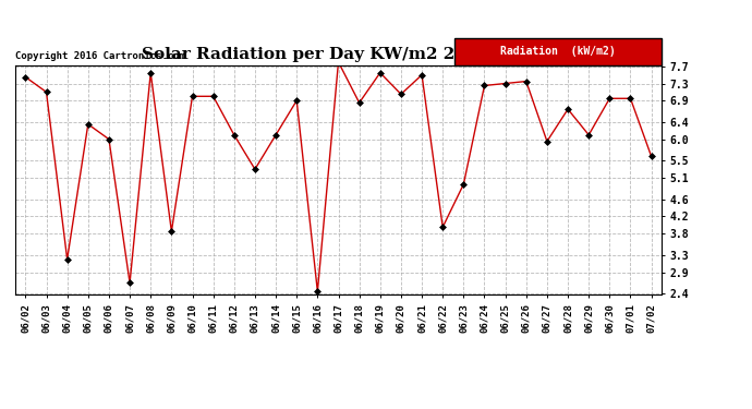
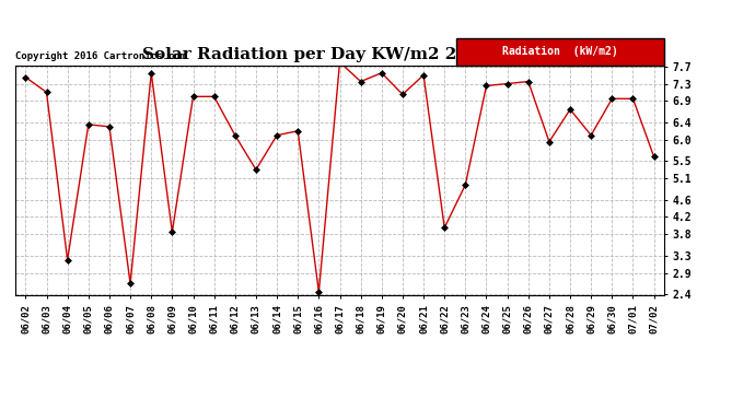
06/06: 6.00 -> 6.30
06/15: 6.90 -> 6.20
06/18: 6.85 -> 7.35
